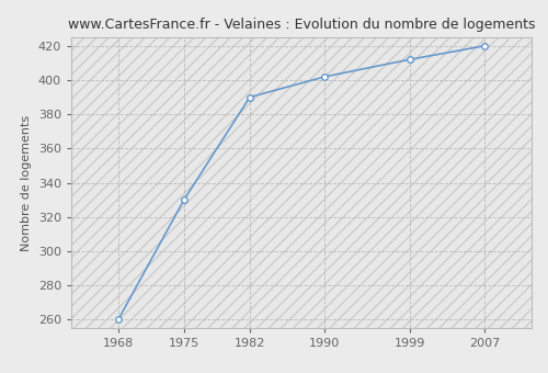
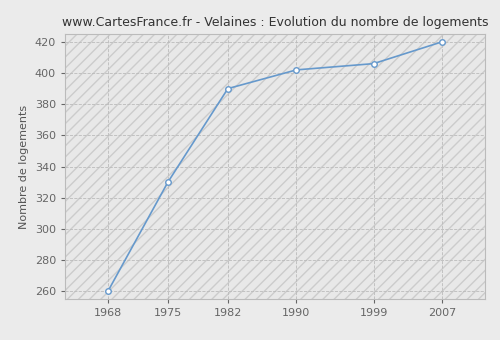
1999: 412 -> 406
